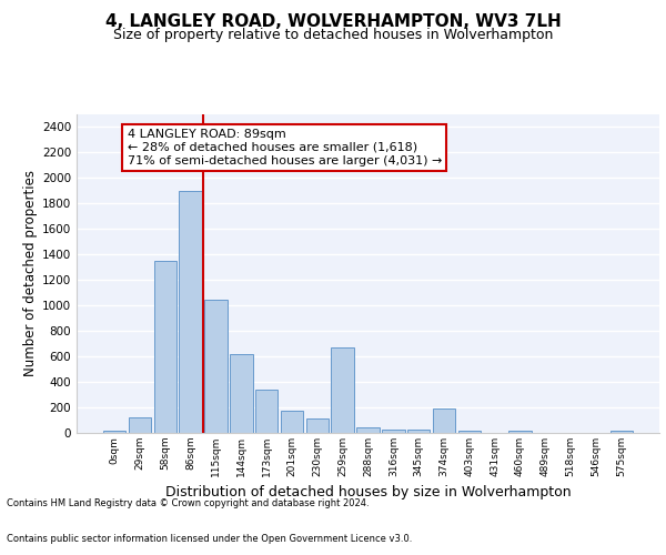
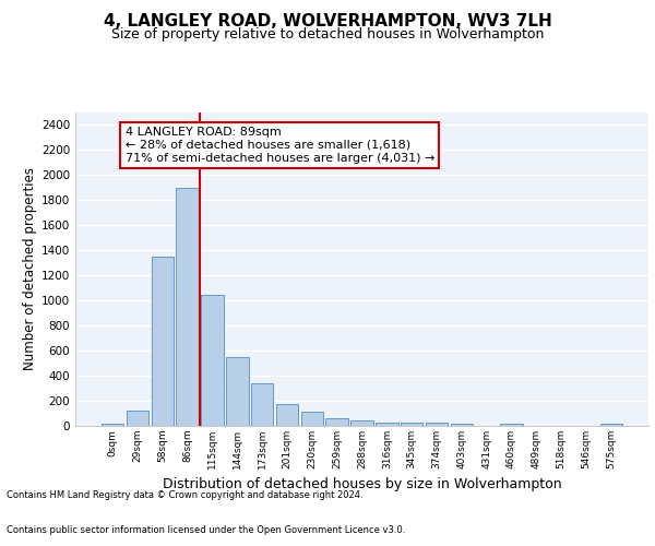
144sqm: 620 -> 540
259sqm: 670 -> 60
374sqm: 190 -> 20
